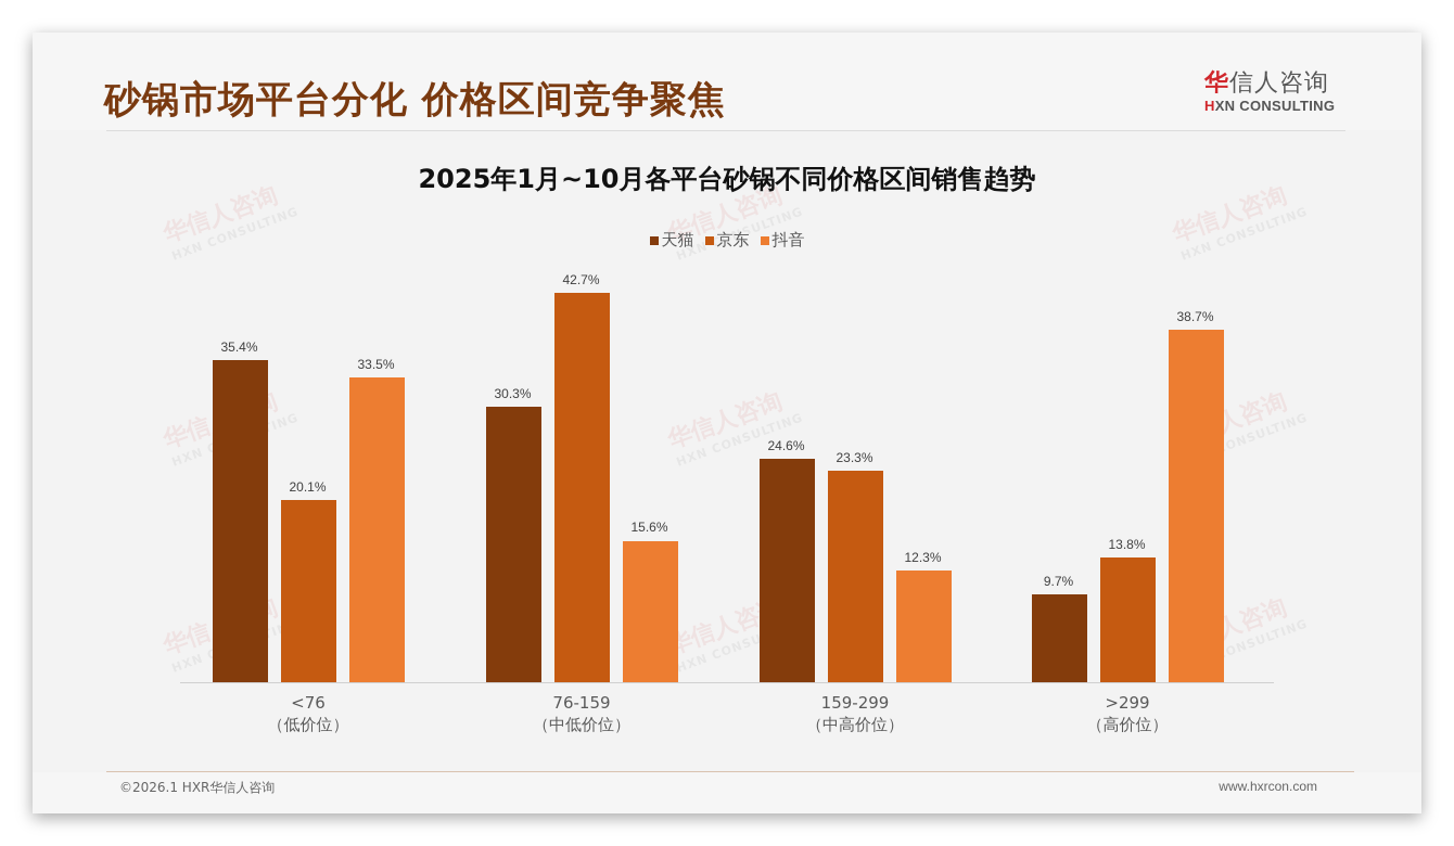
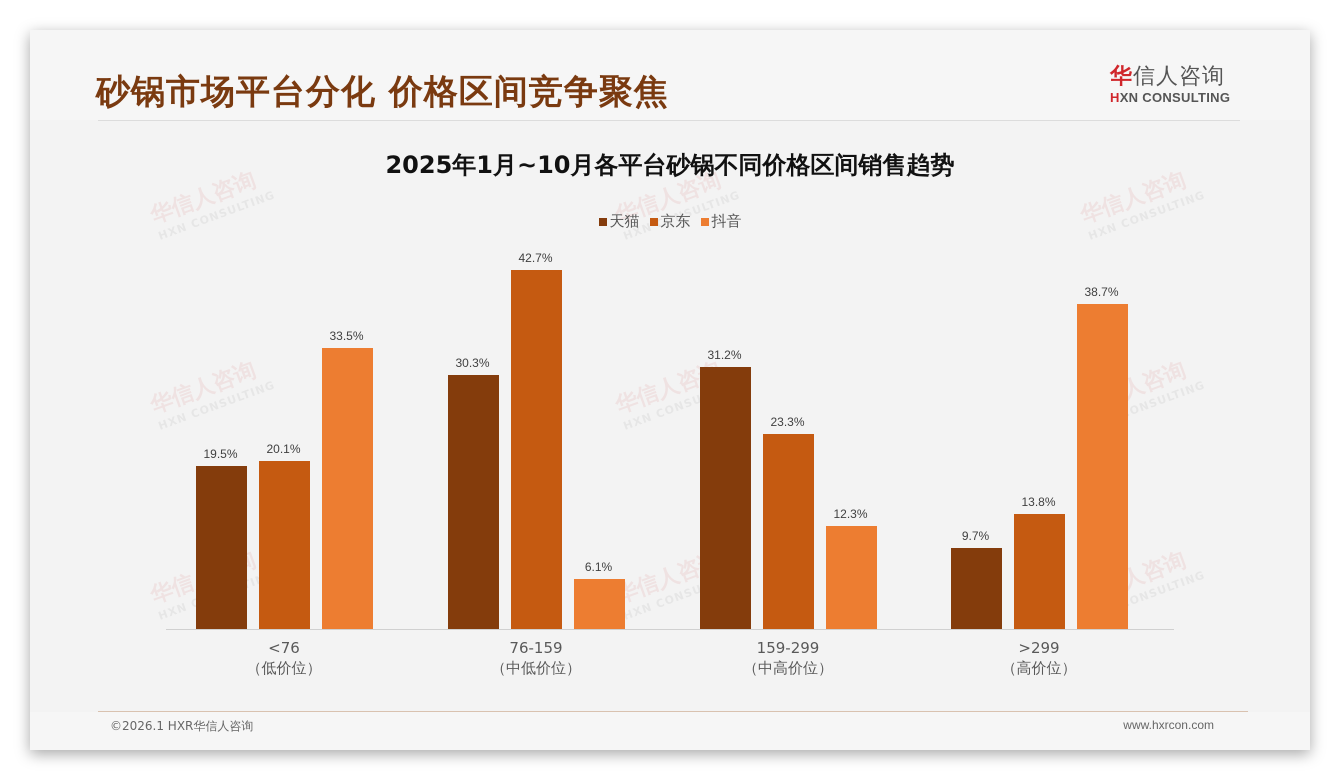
天猫/<76: 35.4% -> 19.5%
抖音/76-159: 15.6% -> 6.1%
天猫/159-299: 24.6% -> 31.2%
